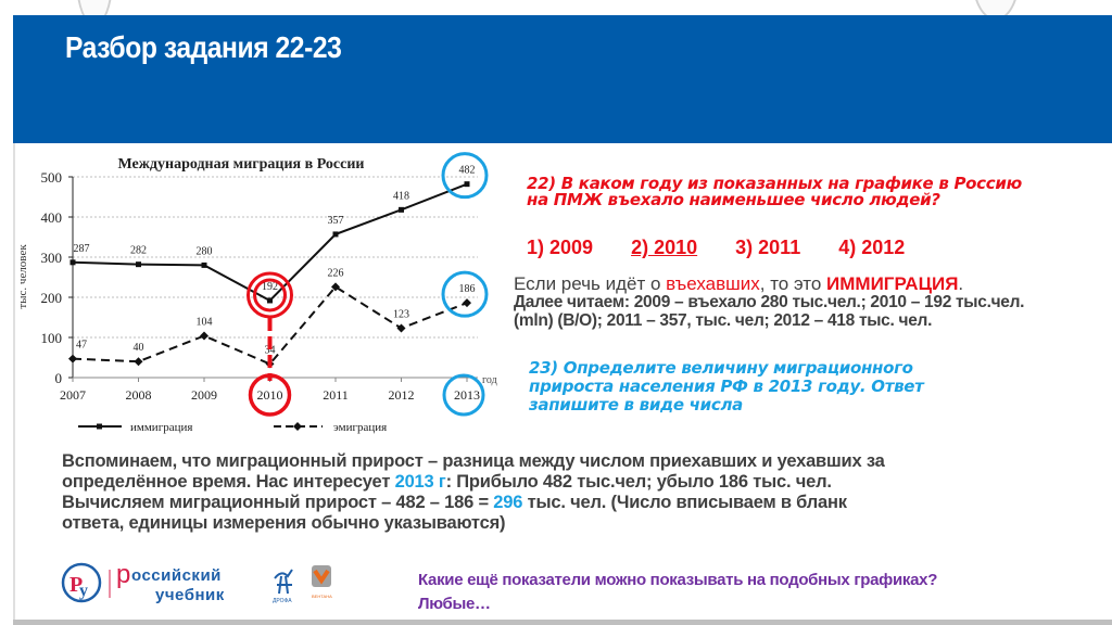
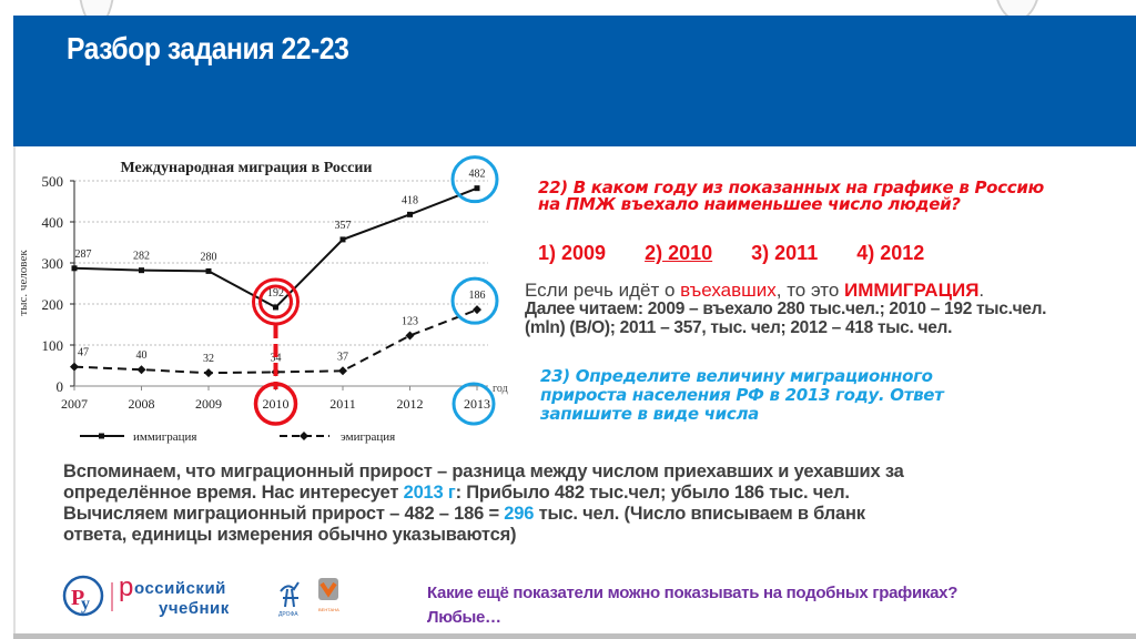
эмиграция/2009: 104 -> 32
эмиграция/2011: 226 -> 37
